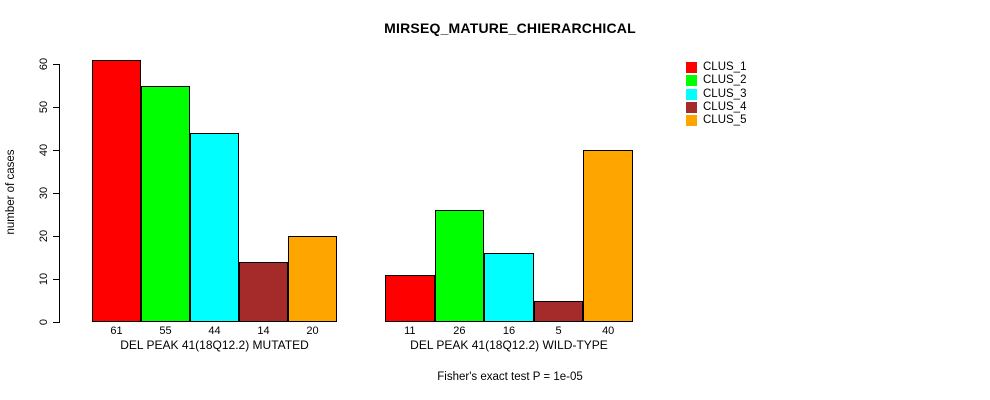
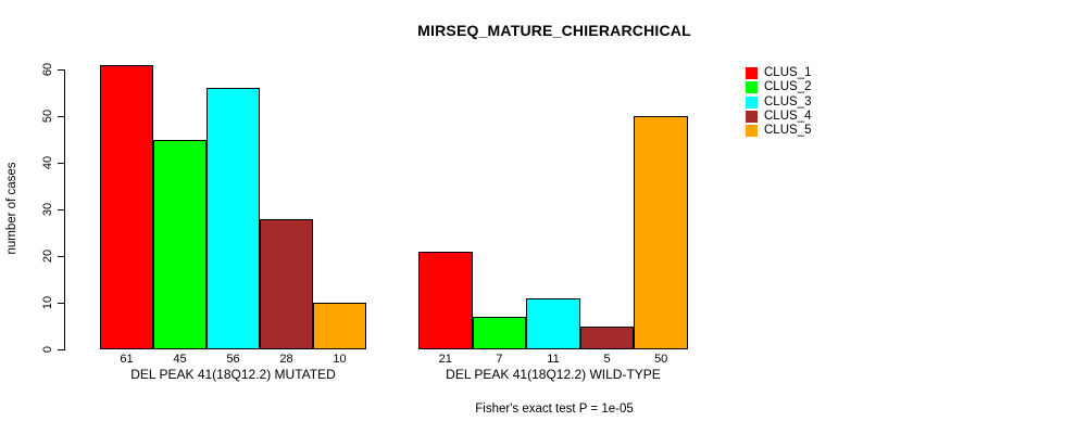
CLUS_2/DEL PEAK 41(18Q12.2) MUTATED: 55 -> 45
CLUS_3/DEL PEAK 41(18Q12.2) MUTATED: 44 -> 56
CLUS_4/DEL PEAK 41(18Q12.2) MUTATED: 14 -> 28
CLUS_5/DEL PEAK 41(18Q12.2) MUTATED: 20 -> 10
CLUS_1/DEL PEAK 41(18Q12.2) WILD-TYPE: 11 -> 21
CLUS_2/DEL PEAK 41(18Q12.2) WILD-TYPE: 26 -> 7
CLUS_3/DEL PEAK 41(18Q12.2) WILD-TYPE: 16 -> 11
CLUS_5/DEL PEAK 41(18Q12.2) WILD-TYPE: 40 -> 50
